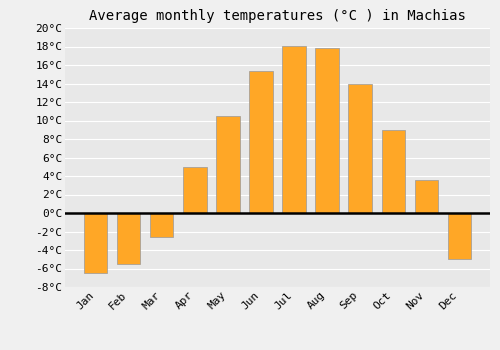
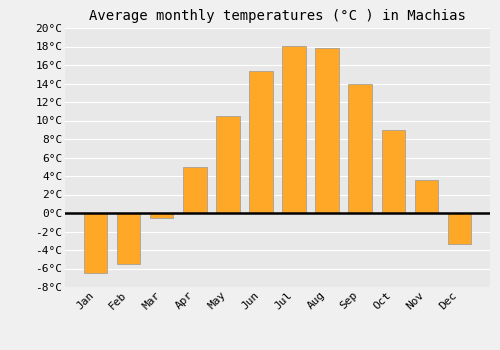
Mar: -2.6°C -> -0.5°C
Dec: -5.0°C -> -3.3°C
